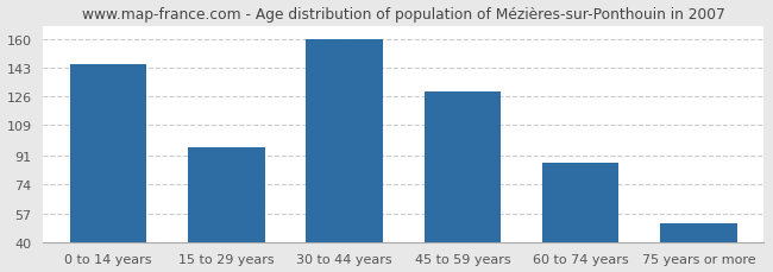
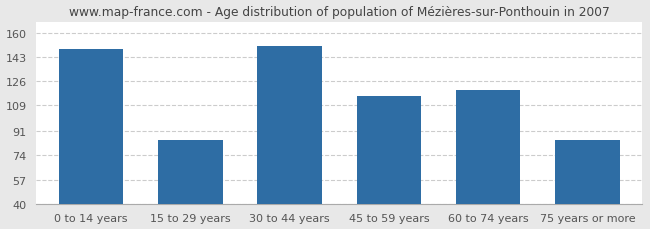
0 to 14 years: 145 -> 149
15 to 29 years: 96 -> 85
30 to 44 years: 160 -> 151
45 to 59 years: 129 -> 116
60 to 74 years: 87 -> 120
75 years or more: 51 -> 85
